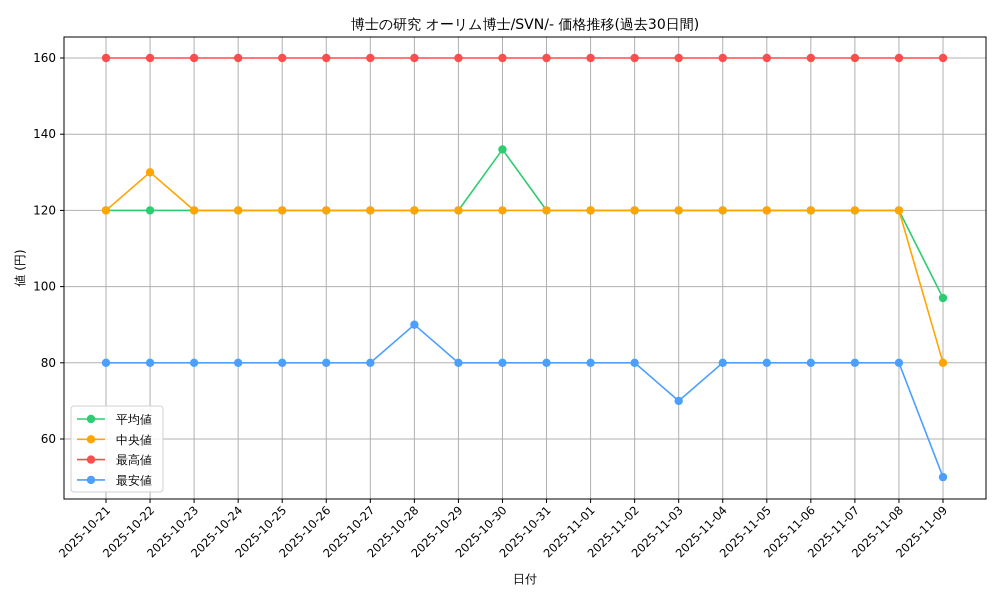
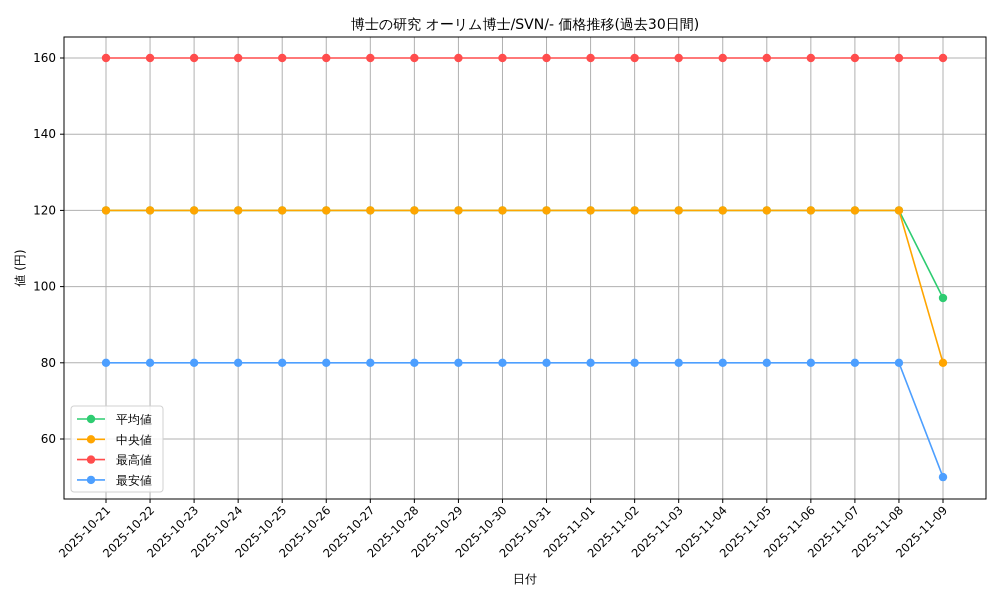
中央値/2025-10-22: 130 -> 120
最安値/2025-10-28: 90 -> 80
平均値/2025-10-30: 136 -> 120
最安値/2025-11-03: 70 -> 80
